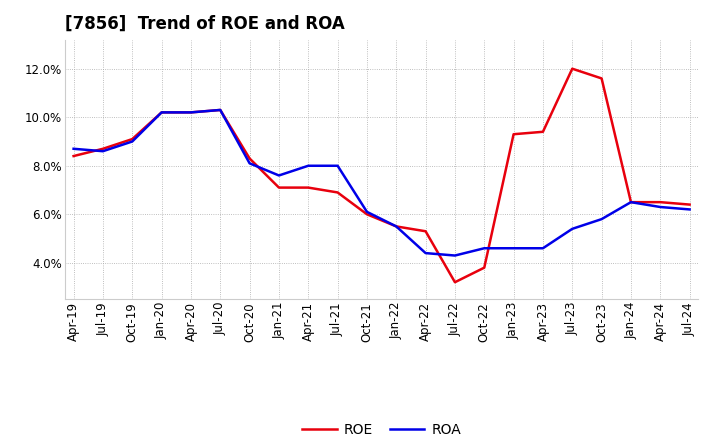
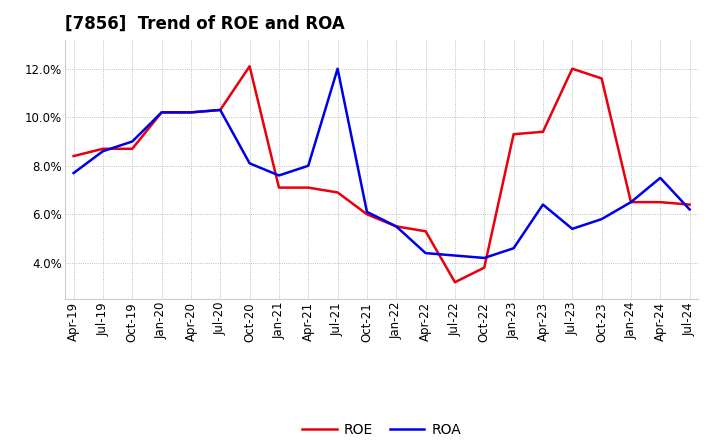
ROA/Apr-19: 8.7% -> 7.7%
ROE/Oct-19: 9.1% -> 8.7%
ROE/Oct-20: 8.3% -> 12.1%
ROA/Jul-21: 8.0% -> 12.0%
ROA/Oct-22: 4.6% -> 4.2%
ROA/Apr-23: 4.6% -> 6.4%
ROA/Apr-24: 6.3% -> 7.5%
